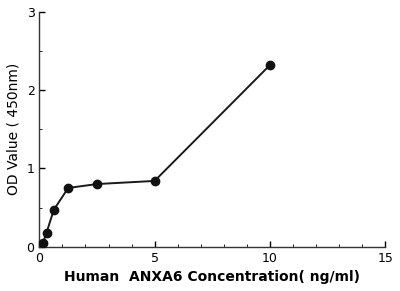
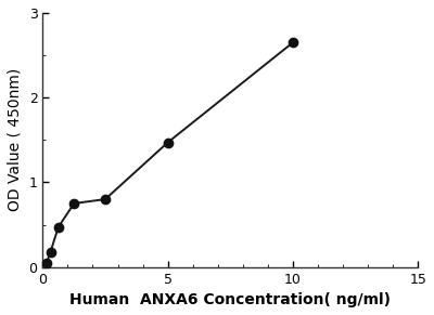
5: 0.84 -> 1.47
10: 2.32 -> 2.65
